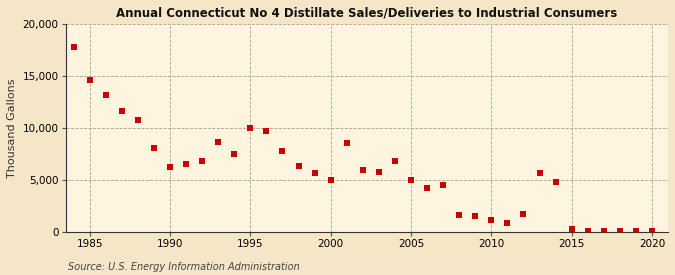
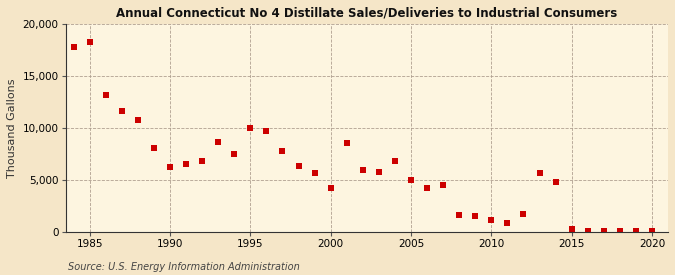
1985: 14,600 -> 18,300
2000: 5,000 -> 4,200
